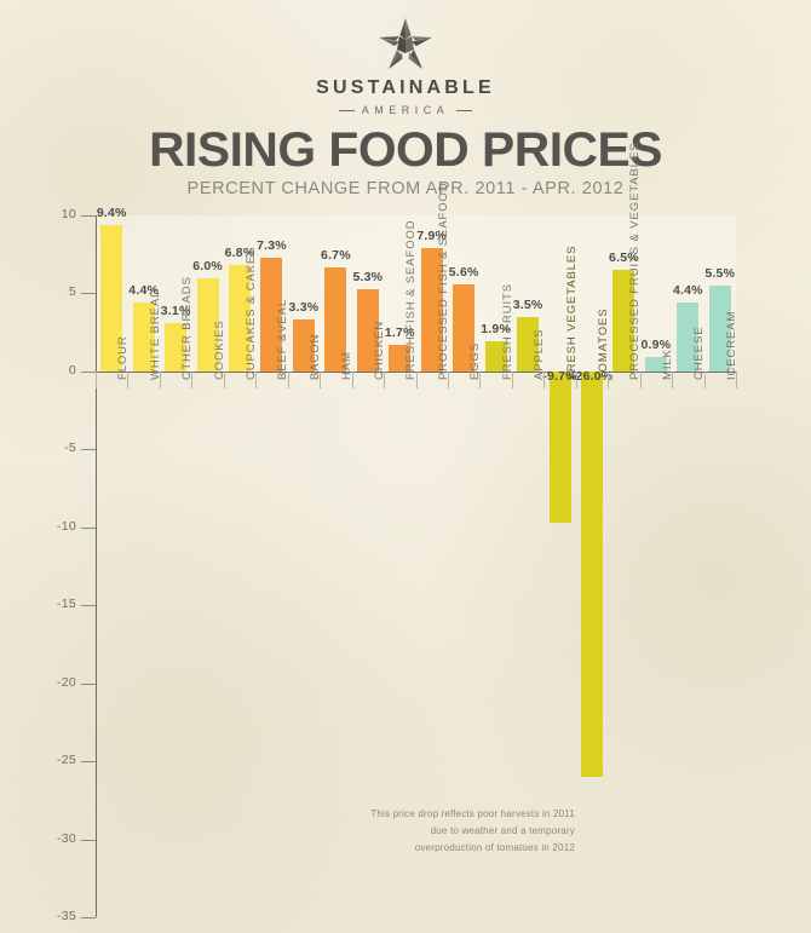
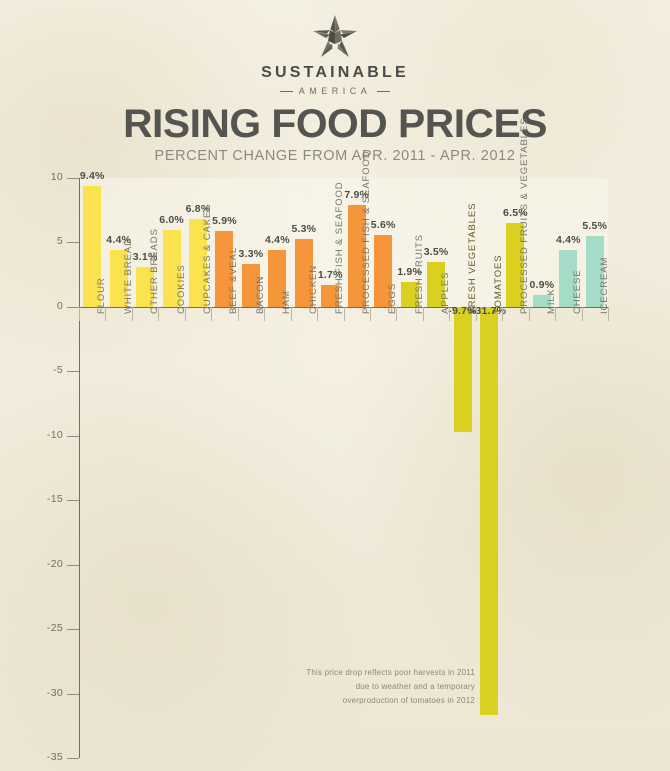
BEEF &VEAL: 7.3% -> 5.9%
HAM: 6.7% -> 4.4%
TOMATOES: -26.0% -> -31.7%
